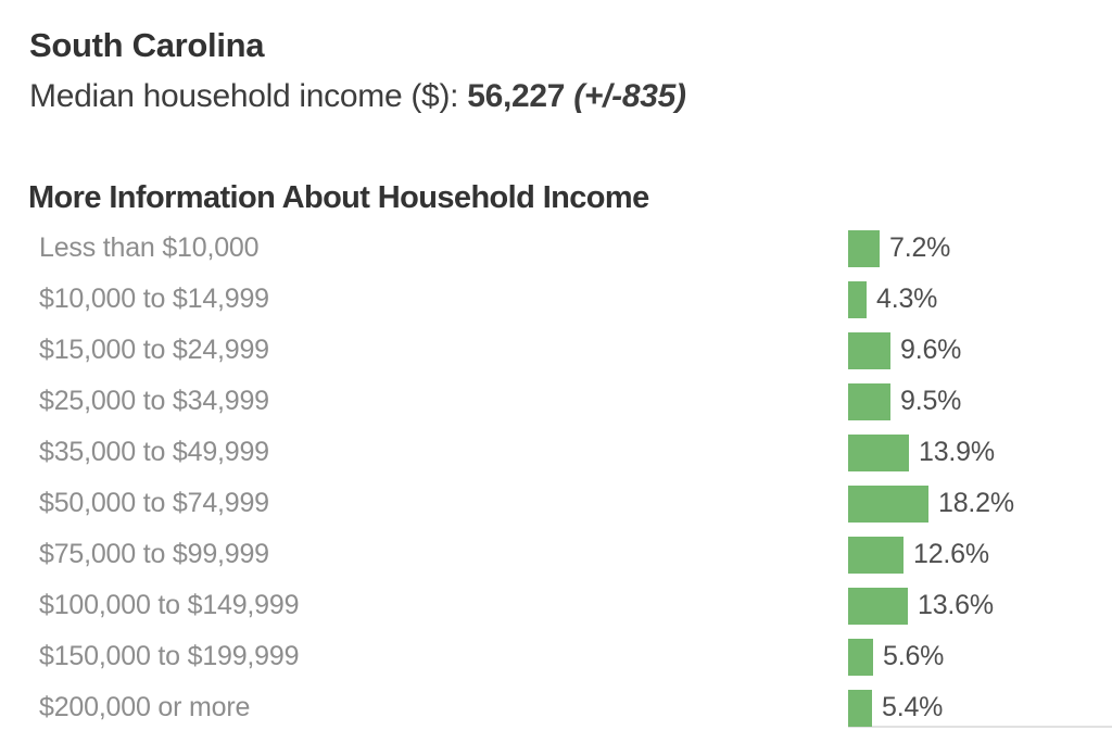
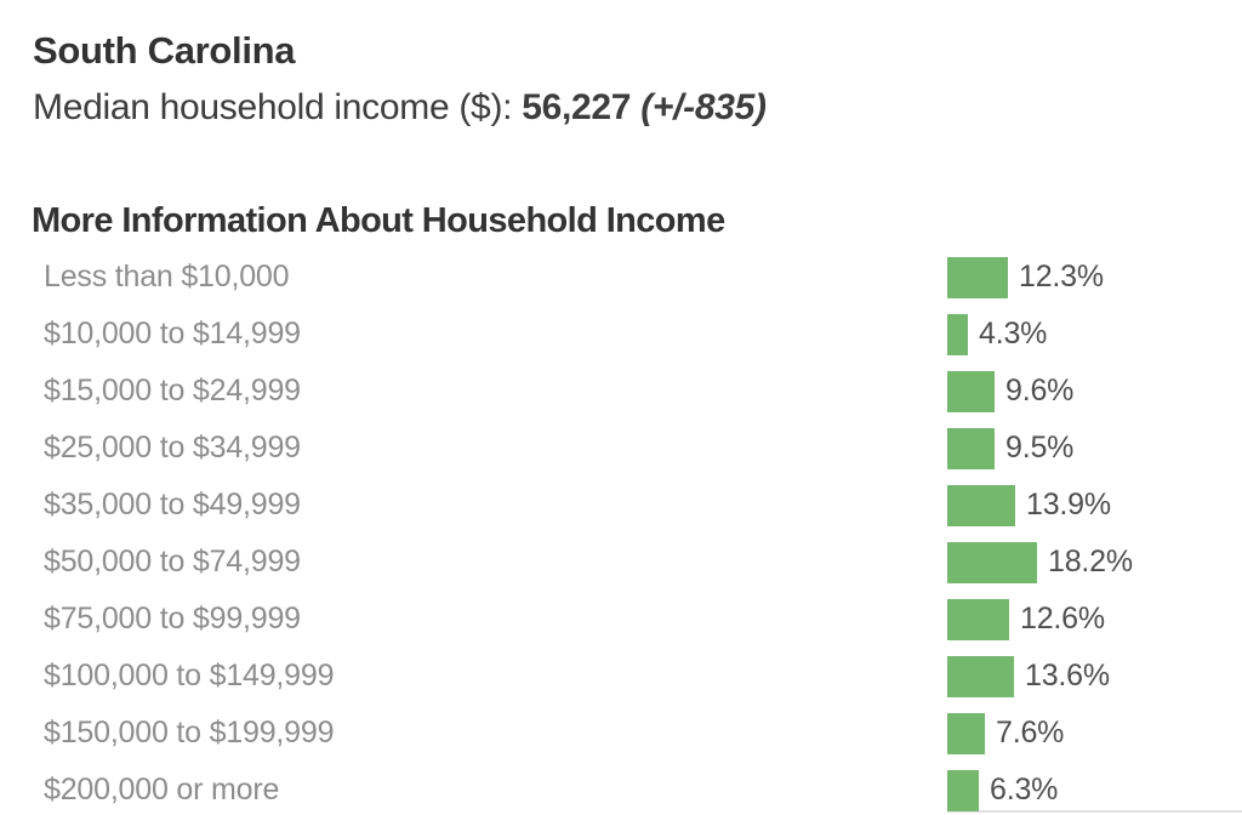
Less than $10,000: 7.2% -> 12.3%
$150,000 to $199,999: 5.6% -> 7.6%
$200,000 or more: 5.4% -> 6.3%
